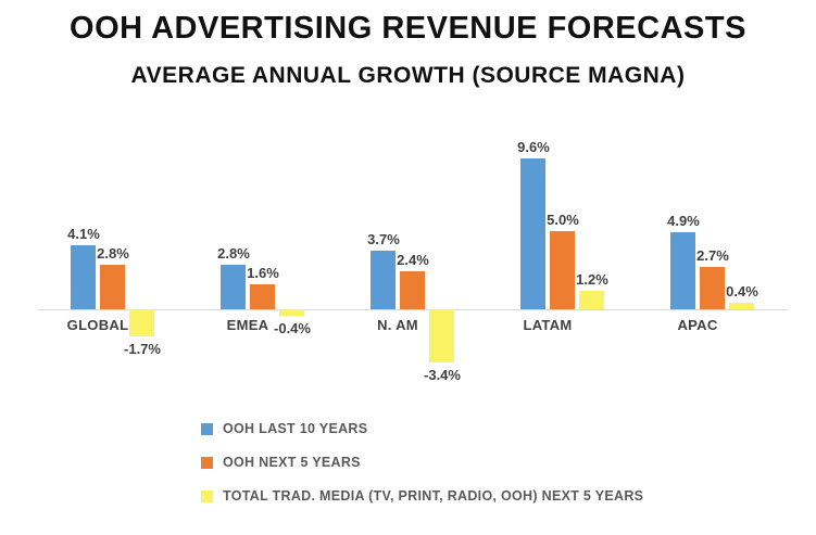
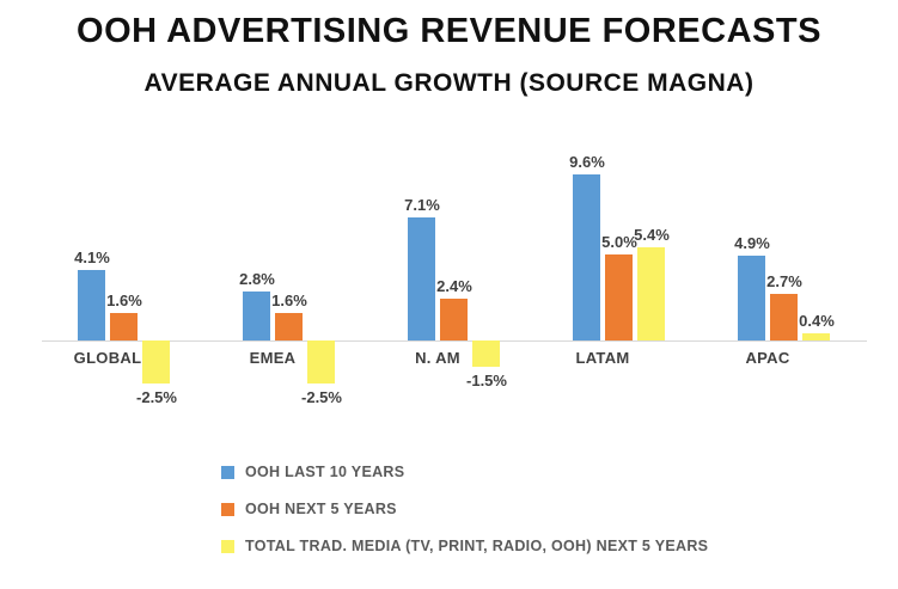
OOH NEXT 5 YEARS/GLOBAL: 2.8% -> 1.6%
TOTAL TRAD. MEDIA (TV, PRINT, RADIO, OOH) NEXT 5 YEARS/GLOBAL: -1.7% -> -2.5%
TOTAL TRAD. MEDIA (TV, PRINT, RADIO, OOH) NEXT 5 YEARS/EMEA: -0.4% -> -2.5%
OOH LAST 10 YEARS/N. AM: 3.7% -> 7.1%
TOTAL TRAD. MEDIA (TV, PRINT, RADIO, OOH) NEXT 5 YEARS/N. AM: -3.4% -> -1.5%
TOTAL TRAD. MEDIA (TV, PRINT, RADIO, OOH) NEXT 5 YEARS/LATAM: 1.2% -> 5.4%
